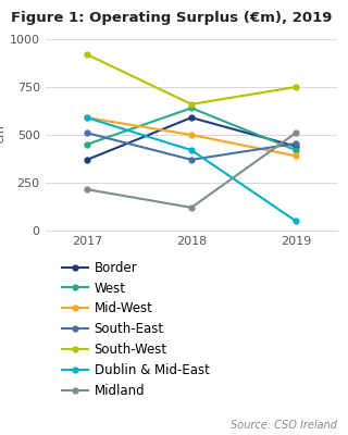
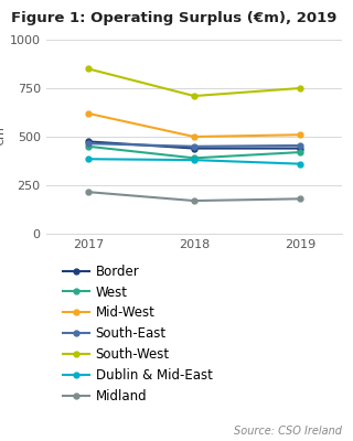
Border/2017: 370 -> 480
Mid-West/2017: 590 -> 620
South-East/2017: 510 -> 460
South-West/2017: 920 -> 850
Dublin & Mid-East/2017: 590 -> 380
Border/2018: 590 -> 440
West/2018: 640 -> 390
South-East/2018: 370 -> 450
South-West/2018: 660 -> 710
Dublin & Mid-East/2018: 420 -> 380
Midland/2018: 120 -> 170
Mid-West/2019: 390 -> 510
Dublin & Mid-East/2019: 50 -> 360
Midland/2019: 510 -> 180
